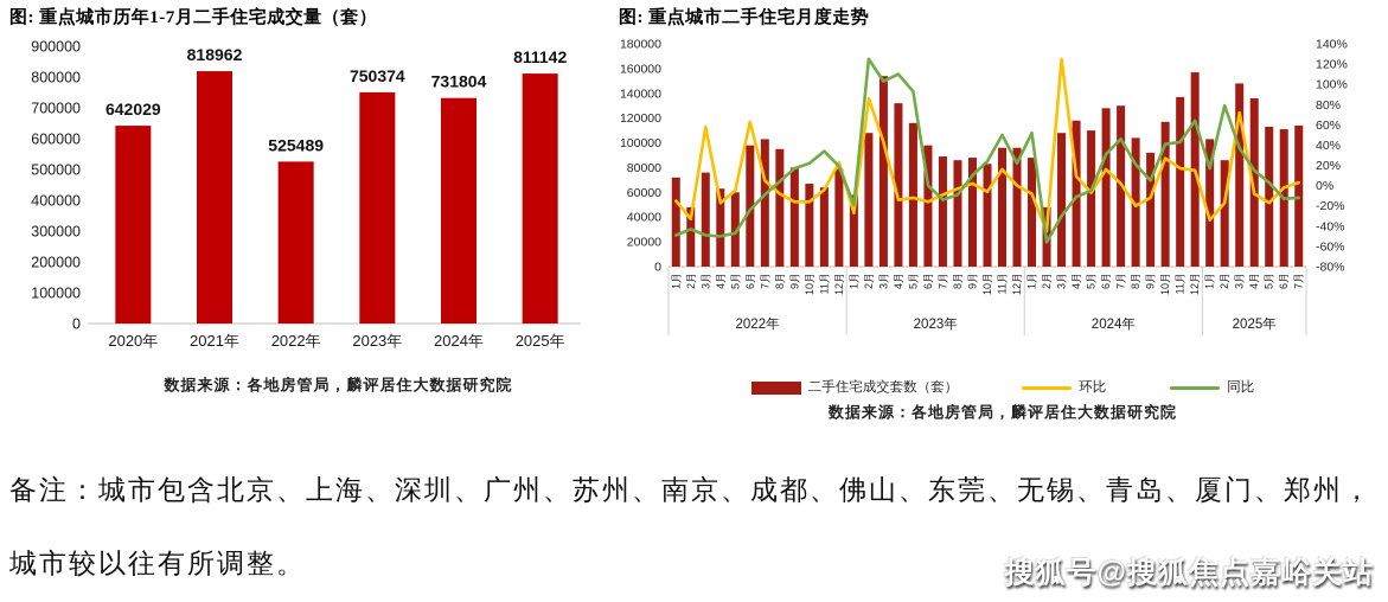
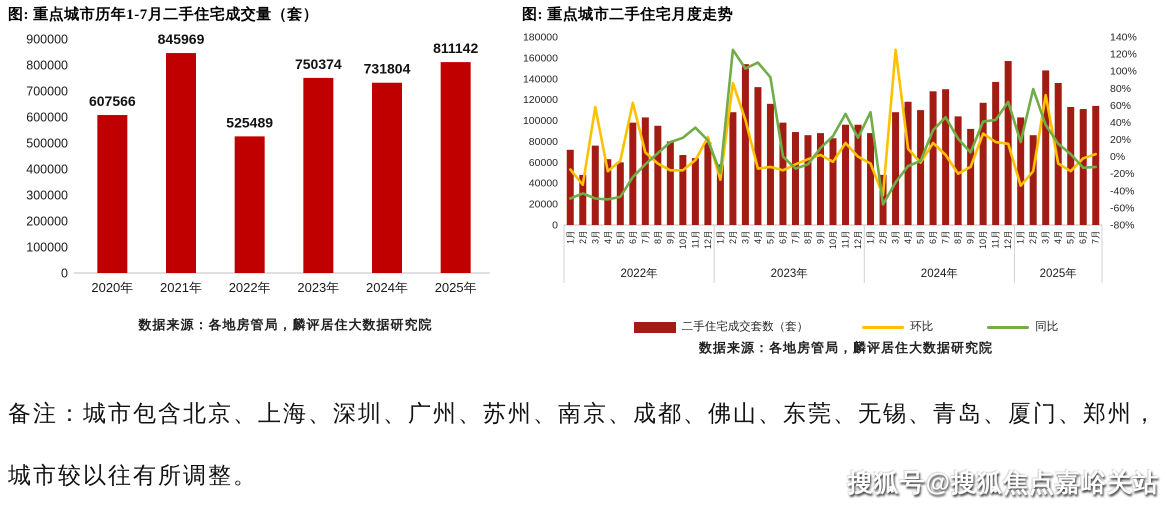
图: 重点城市历年1-7月二手住宅成交量（套）/2020年: 642029 -> 607566
图: 重点城市历年1-7月二手住宅成交量（套）/2021年: 818962 -> 845969
